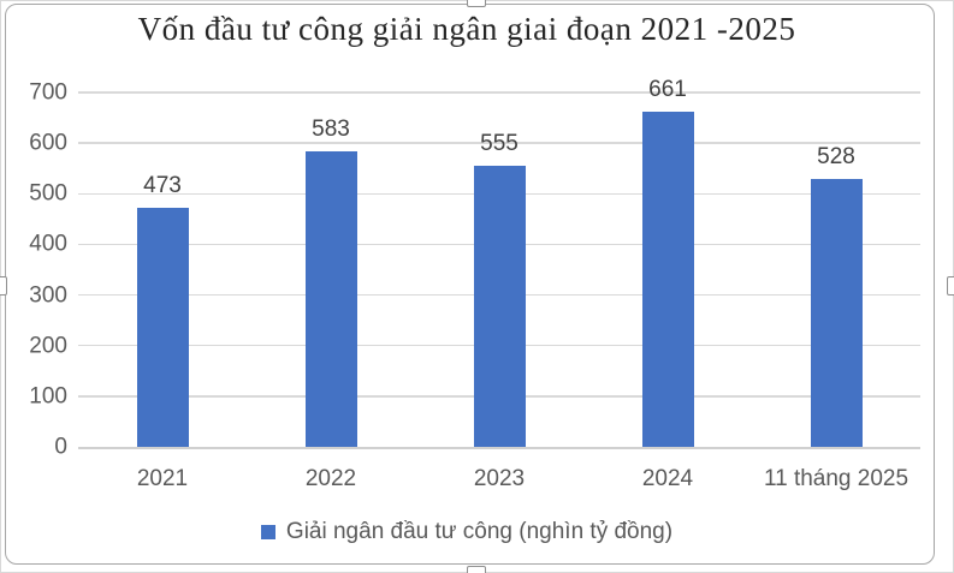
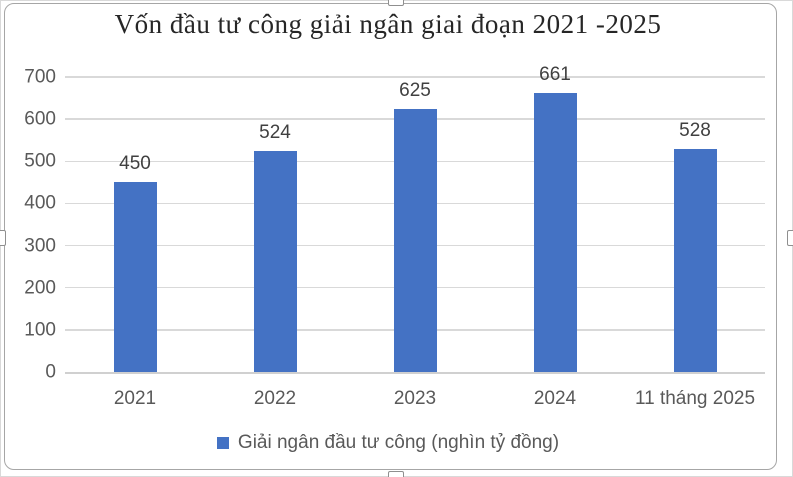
2021: 473 -> 450
2022: 583 -> 524
2023: 555 -> 625
